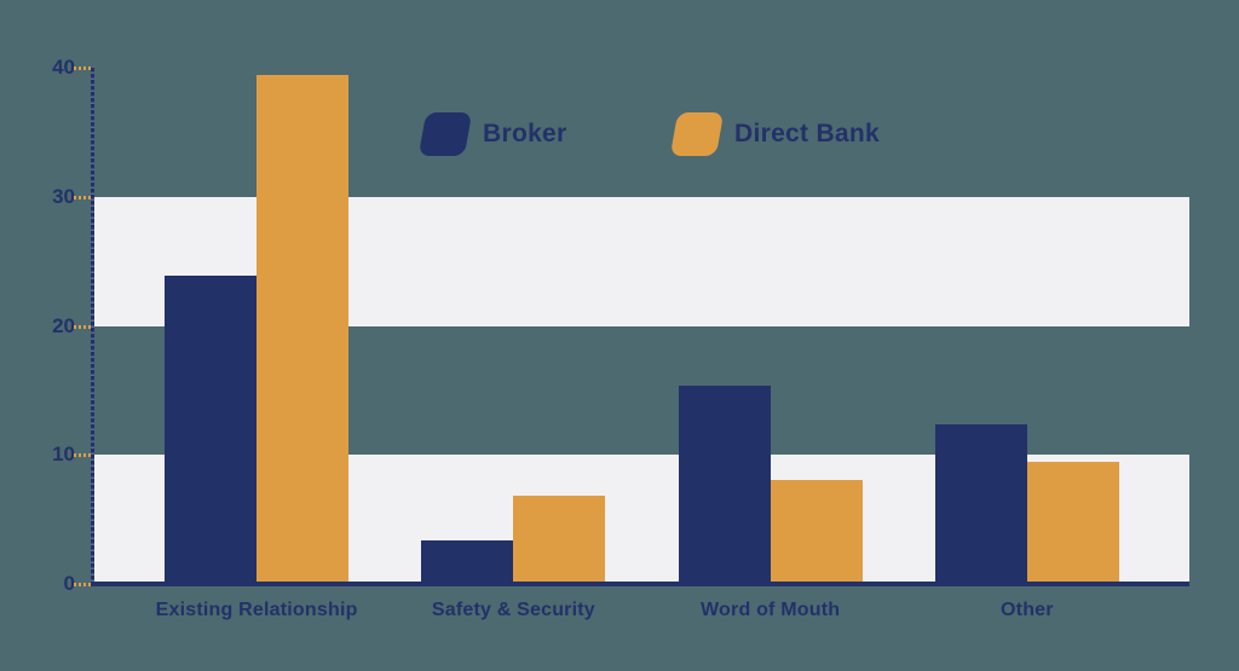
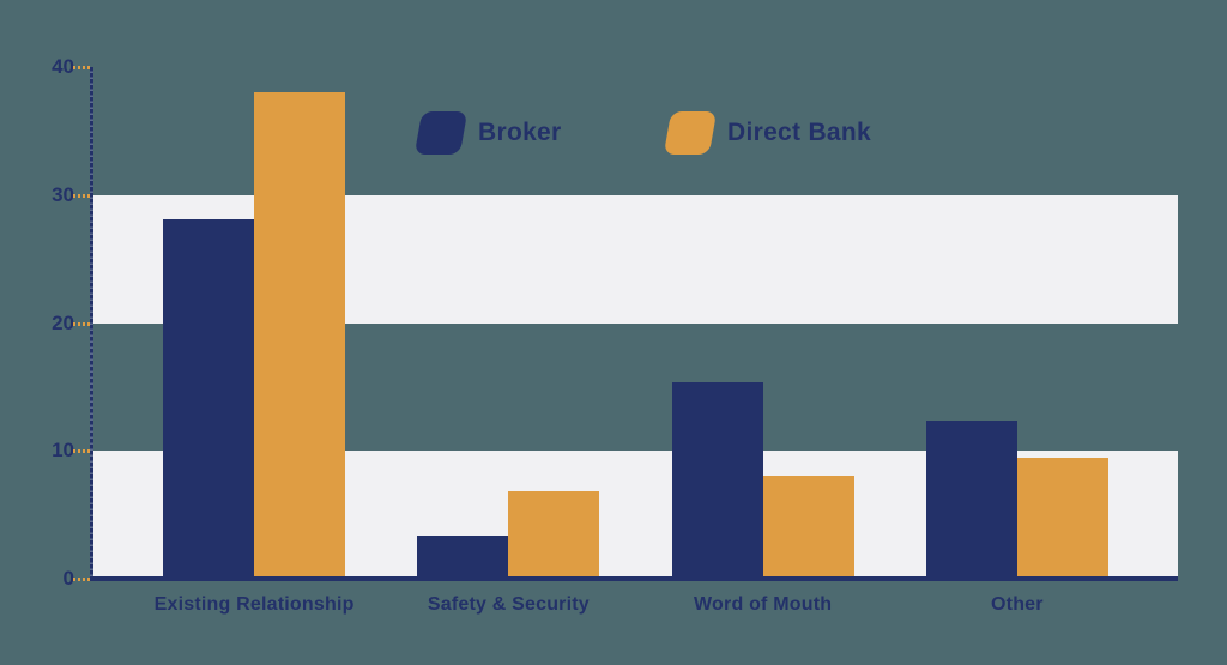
Broker/Existing Relationship: 23.9 -> 28.1
Direct Bank/Existing Relationship: 39.4 -> 38.0
